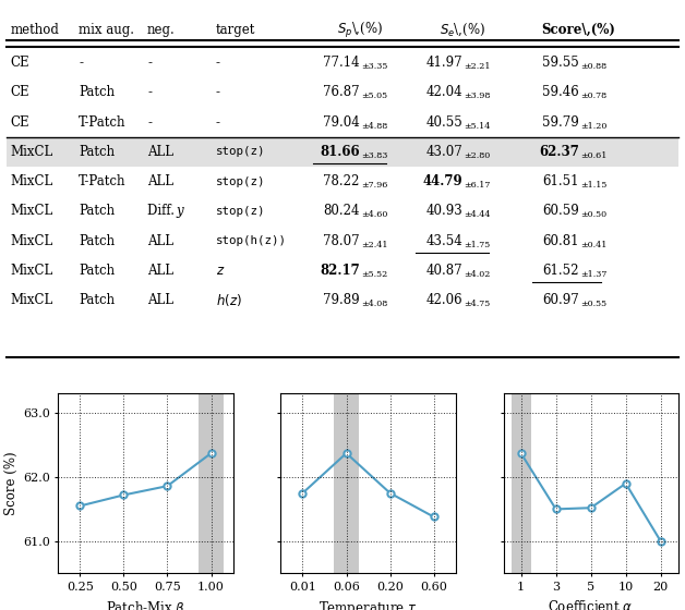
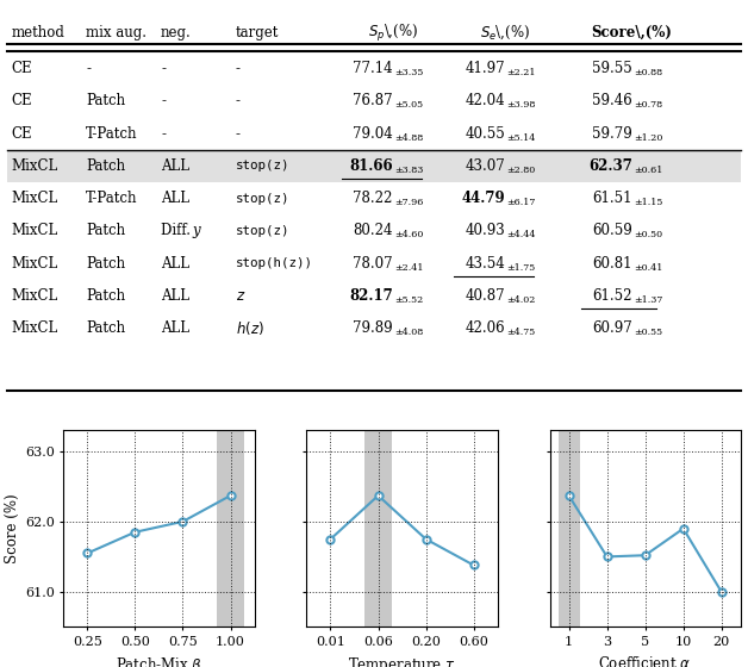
0.50: 61.72 -> 61.85
0.75: 61.86 -> 62.00
